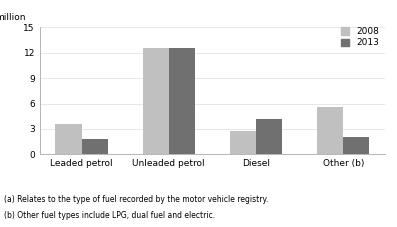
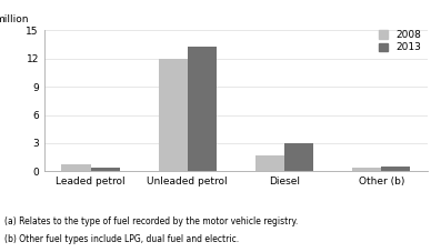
2008/Leaded petrol: 3.6 -> 0.8
2013/Leaded petrol: 1.8 -> 0.4
2008/Unleaded petrol: 12.6 -> 12.0
2013/Unleaded petrol: 12.6 -> 13.2
2008/Diesel: 2.8 -> 1.7
2013/Diesel: 4.2 -> 3.0
2008/Other (b): 5.6 -> 0.3
2013/Other (b): 2.0 -> 0.5
